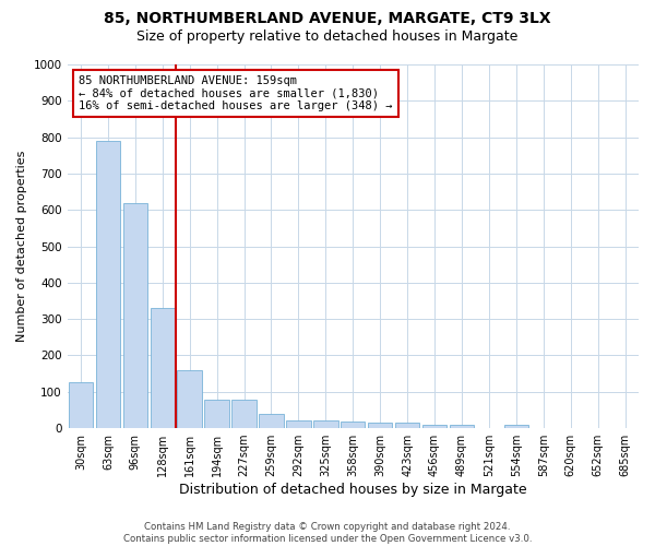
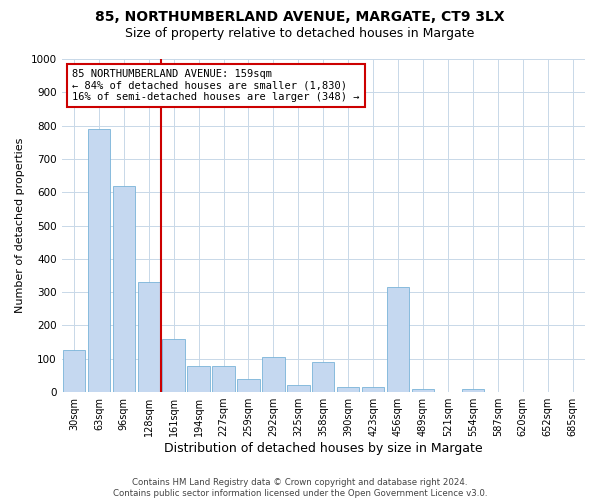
292sqm: 22 -> 105
358sqm: 18 -> 90
456sqm: 10 -> 315
